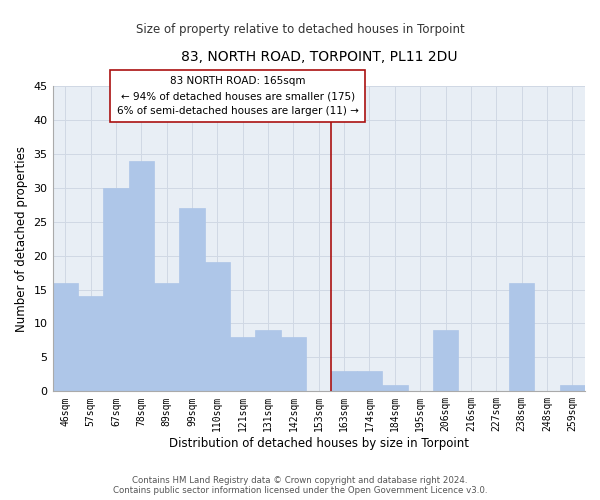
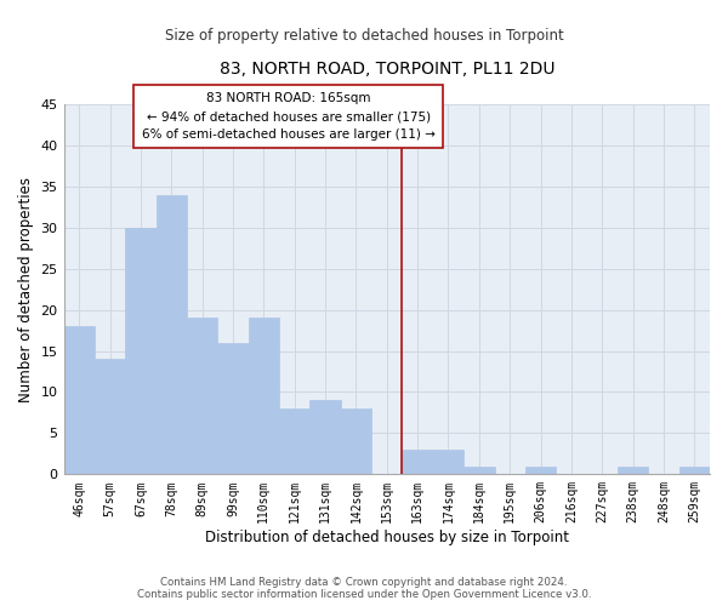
46sqm: 16 -> 18
89sqm: 16 -> 19
99sqm: 27 -> 16
206sqm: 9 -> 1
238sqm: 16 -> 1
